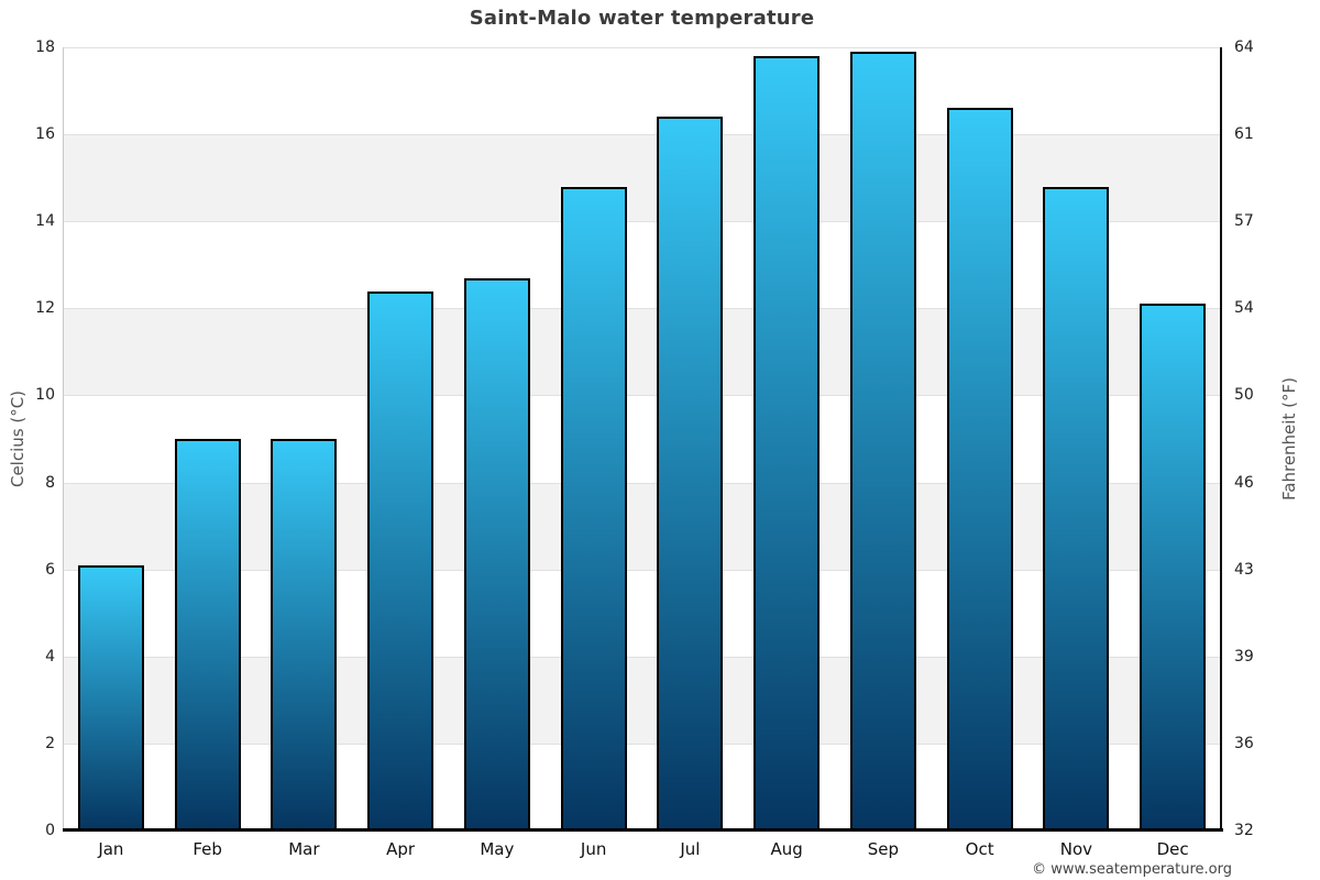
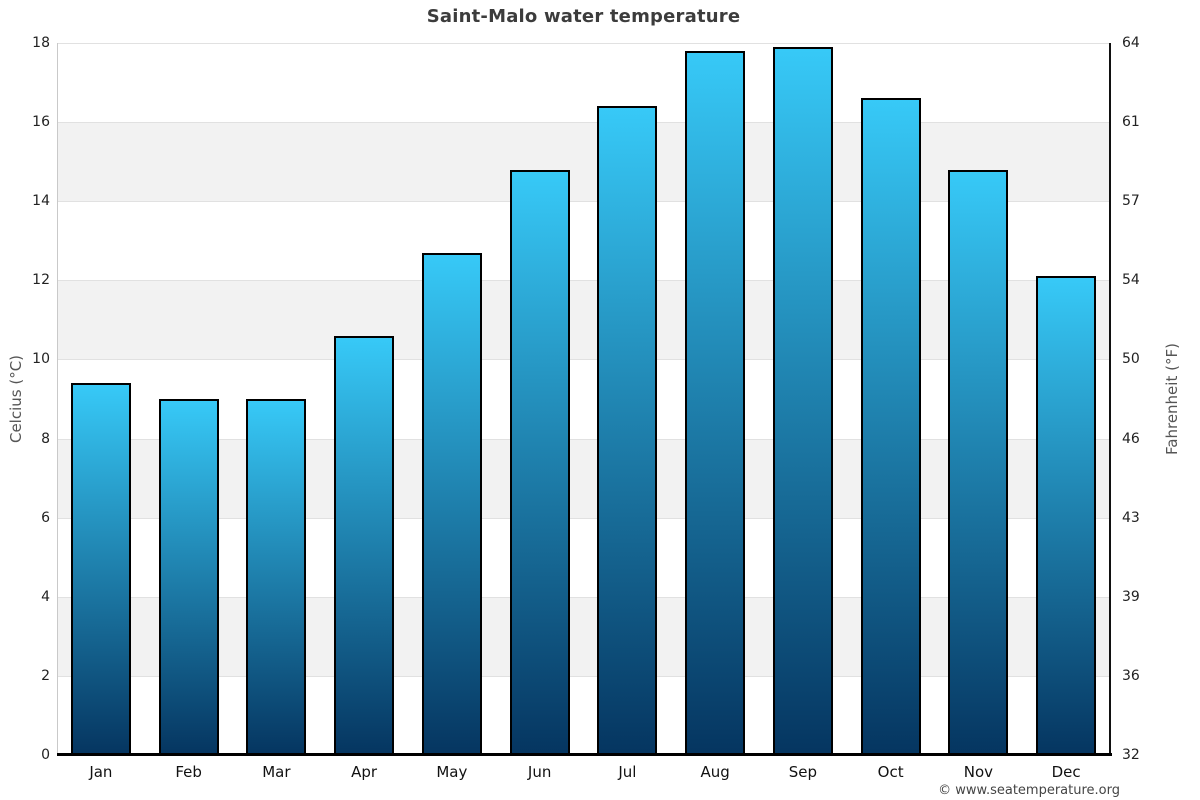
Jan: 6.1 -> 9.4
Apr: 12.4 -> 10.6
